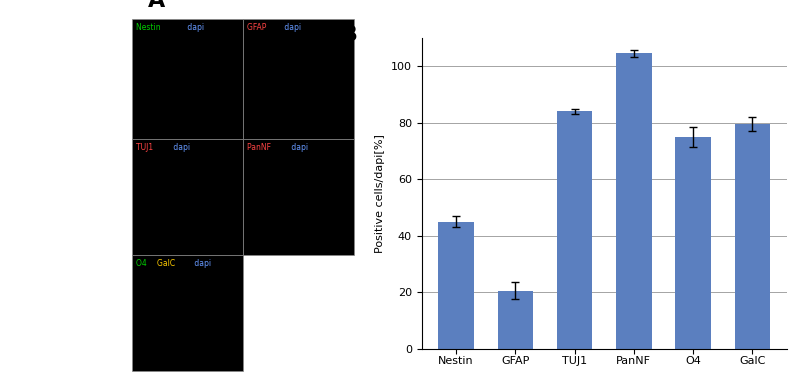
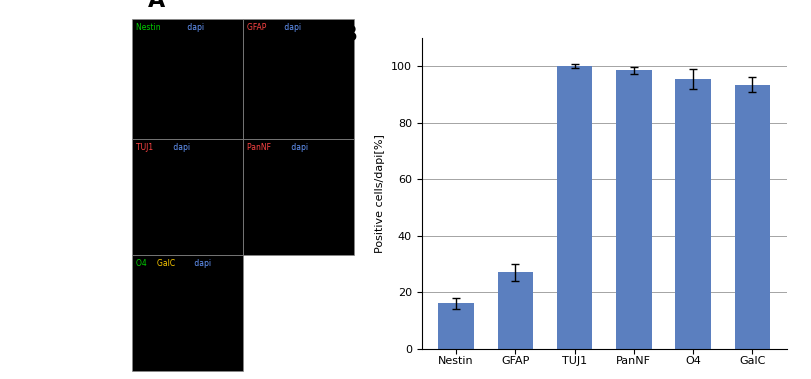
Nestin: 45.0 -> 16.0
GFAP: 20.5 -> 27.0
TUJ1: 84.0 -> 100.0
PanNF: 104.5 -> 98.5
O4: 75.0 -> 95.5
GalC: 79.5 -> 93.5
